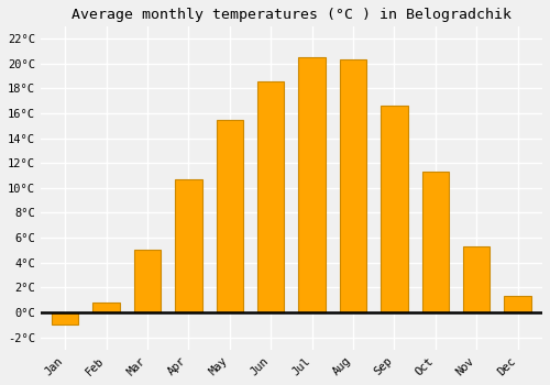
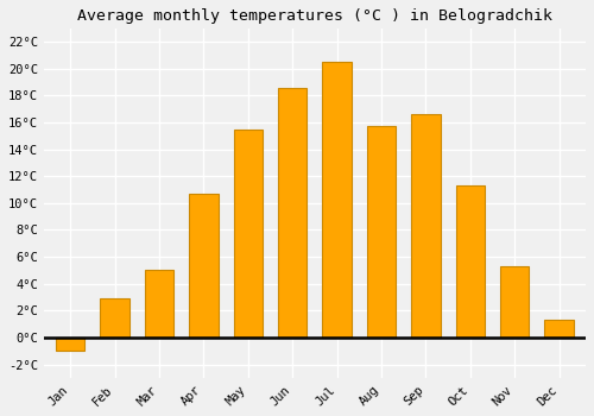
Feb: 0.8°C -> 2.9°C
Aug: 20.3°C -> 15.7°C
